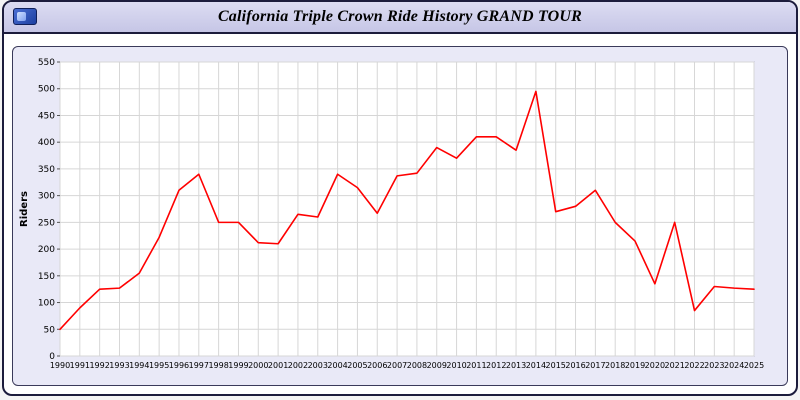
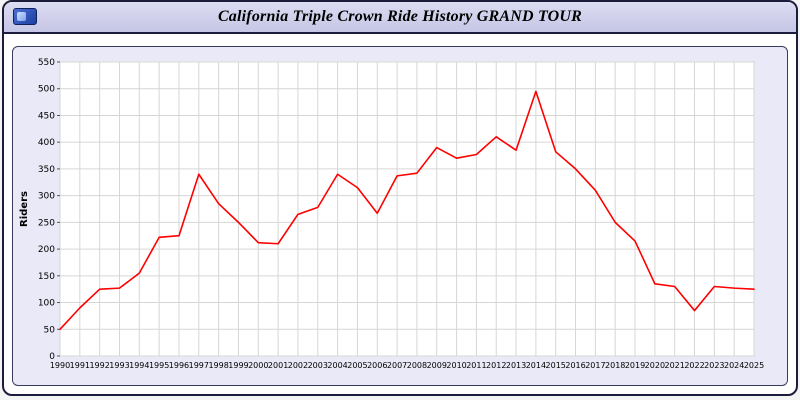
1996: 310 -> 220
1998: 250 -> 280
2003: 260 -> 280
2011: 410 -> 380
2015: 270 -> 380
2016: 280 -> 350
2021: 250 -> 130
